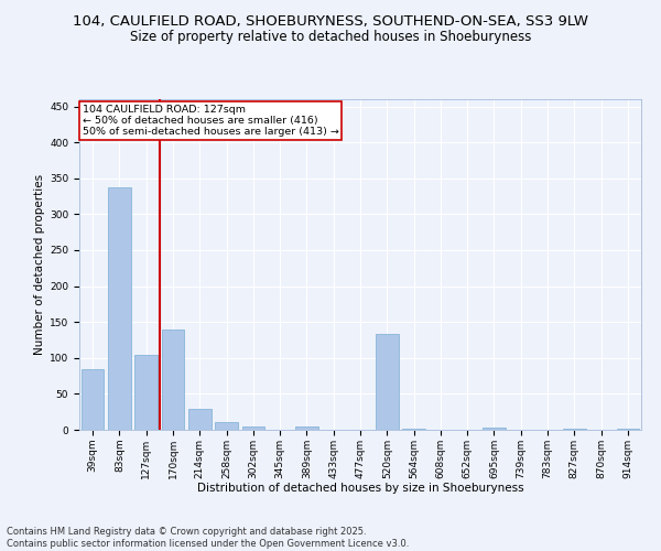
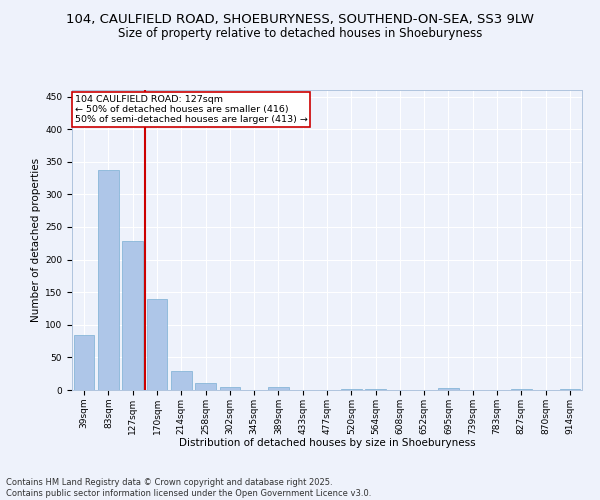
127sqm: 104 -> 229
520sqm: 134 -> 1
